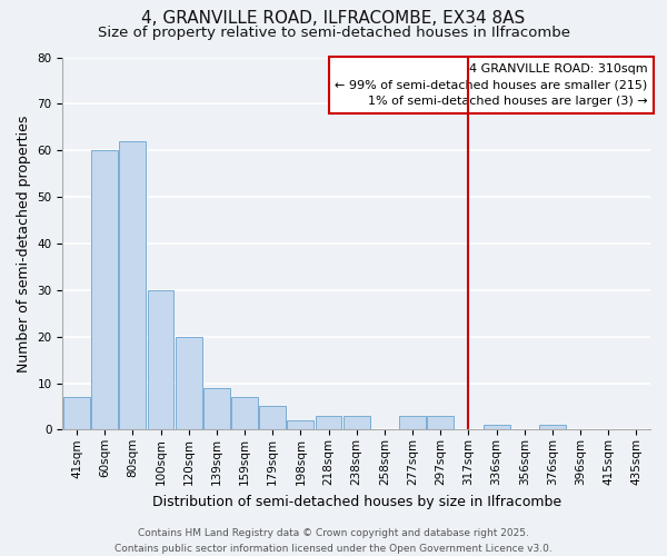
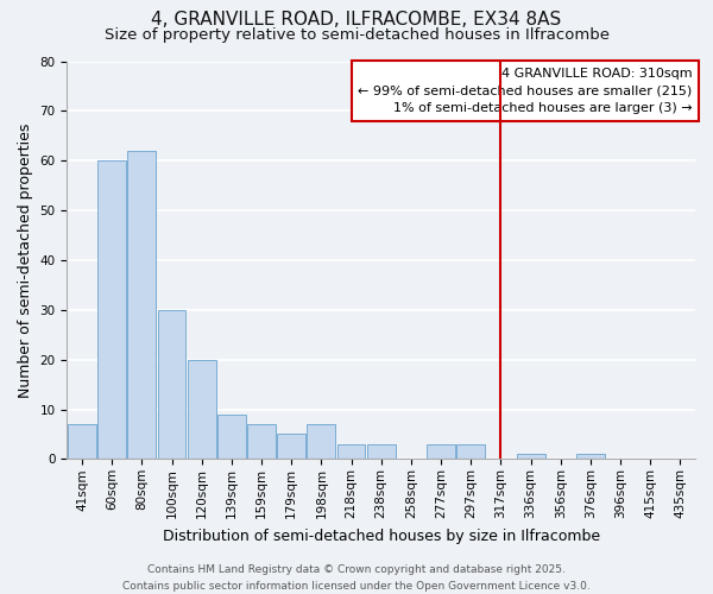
198sqm: 2 -> 7
